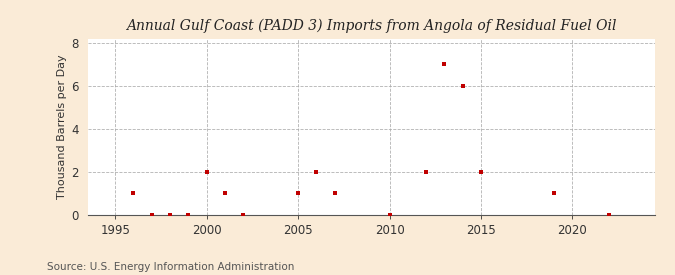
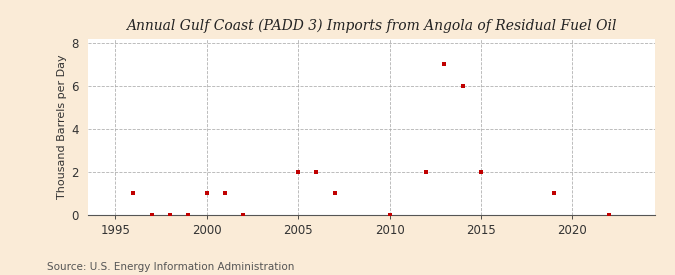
2000: 2 -> 1
2005: 1 -> 2
